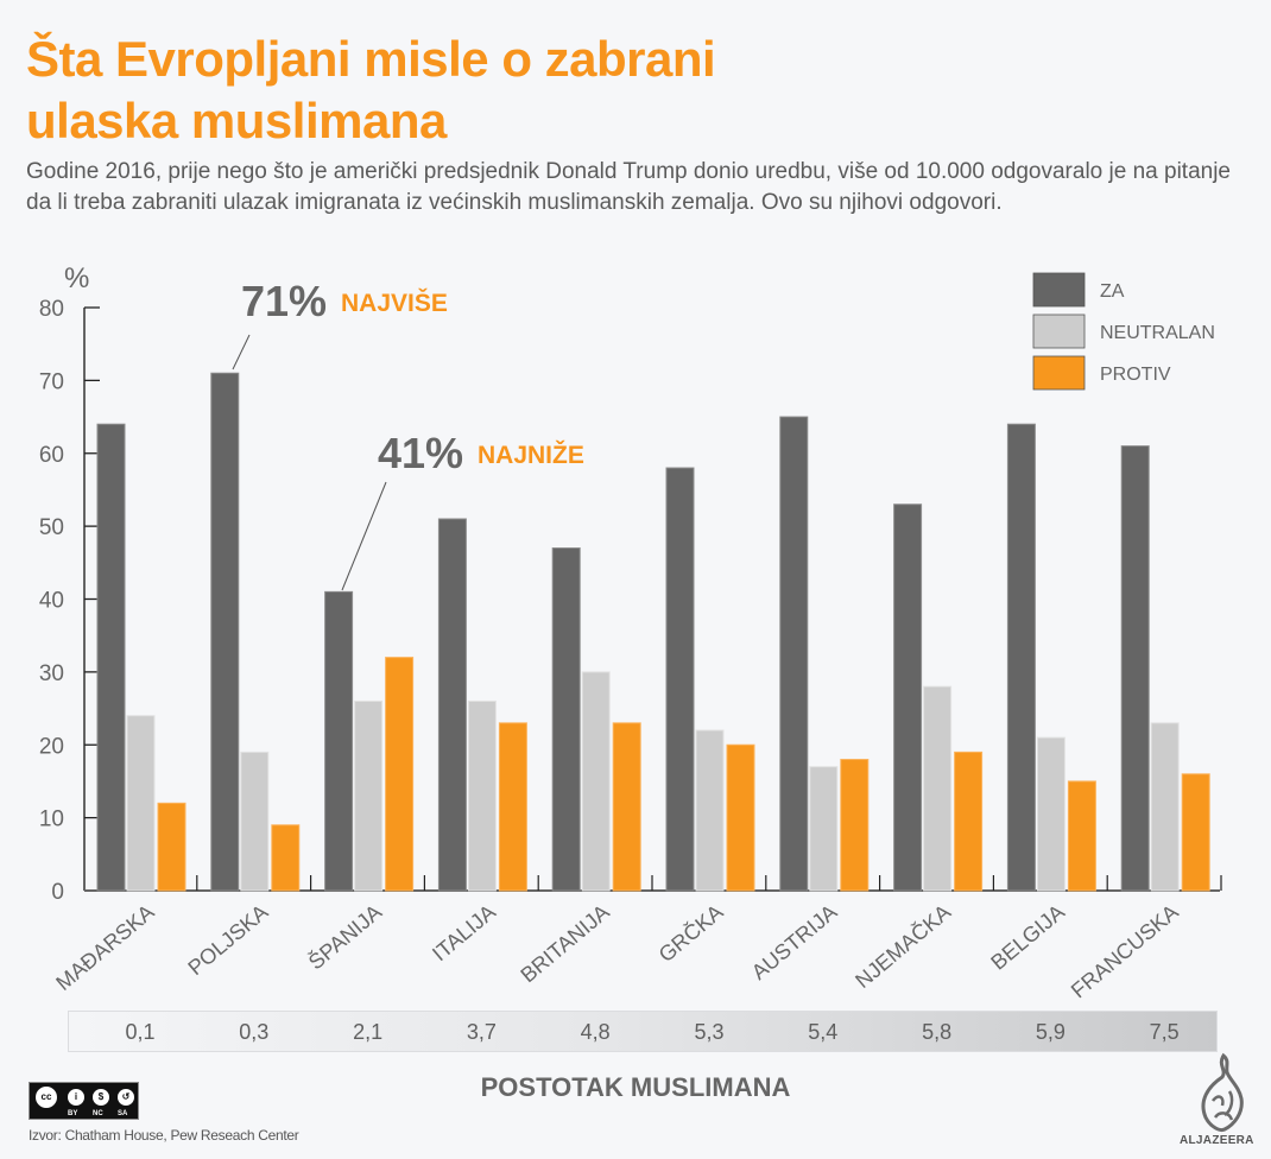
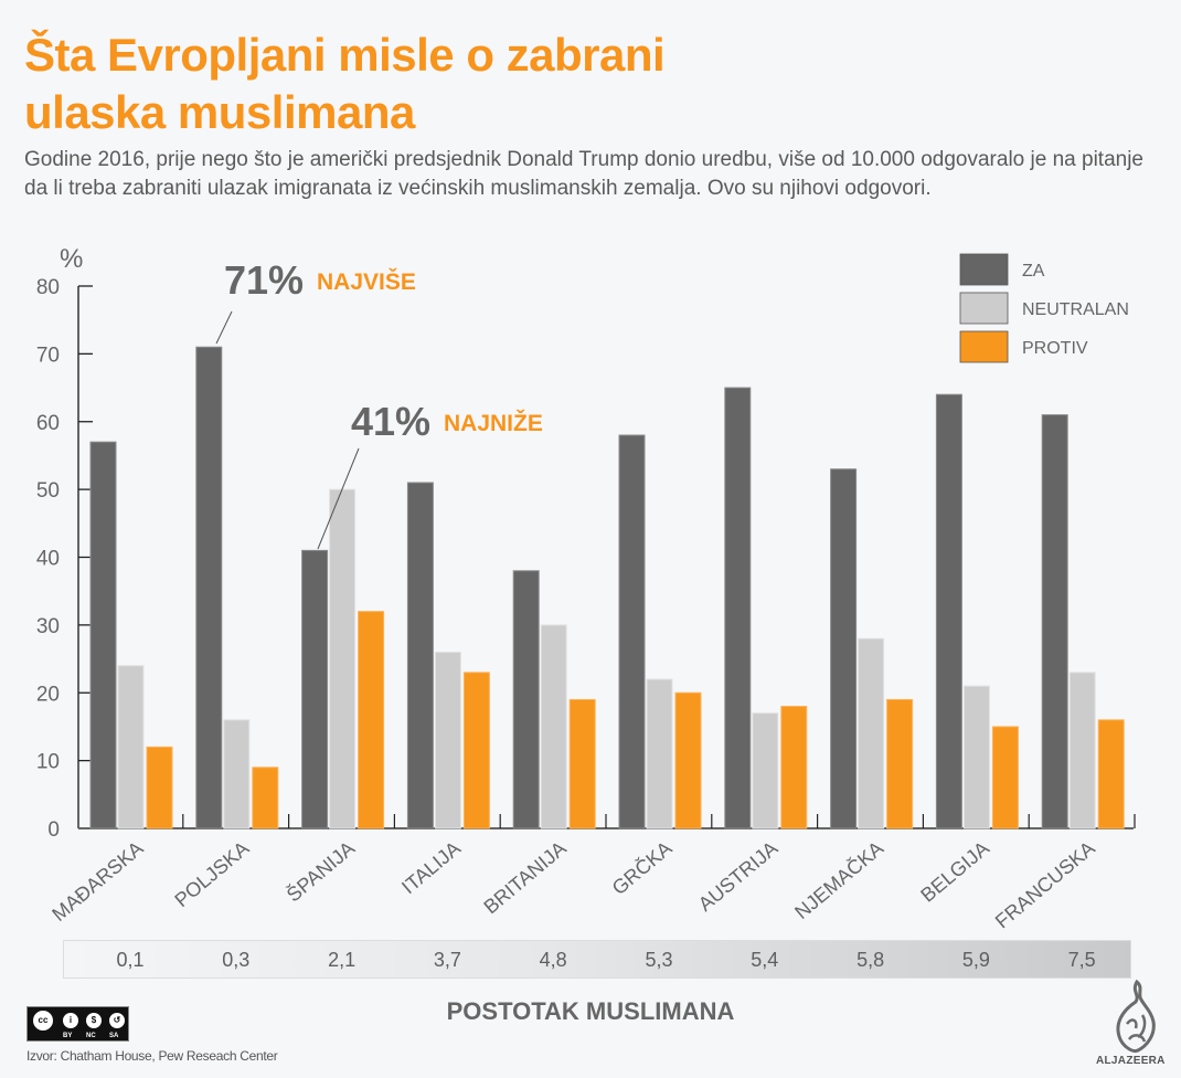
ZA/MAĐARSKA: 64 -> 57
NEUTRALAN/POLJSKA: 19 -> 16
NEUTRALAN/ŠPANIJA: 26 -> 50
ZA/BRITANIJA: 47 -> 38
PROTIV/BRITANIJA: 23 -> 19
